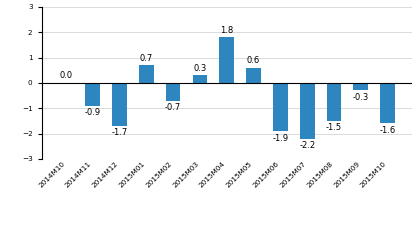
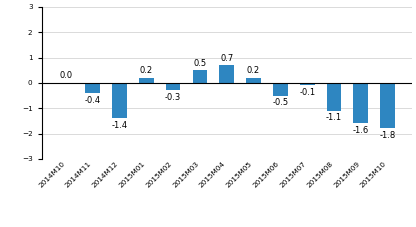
2014M11: -0.9 -> -0.4
2014M12: -1.7 -> -1.4
2015M01: 0.7 -> 0.2
2015M02: -0.7 -> -0.3
2015M03: 0.3 -> 0.5
2015M04: 1.8 -> 0.7
2015M05: 0.6 -> 0.2
2015M06: -1.9 -> -0.5
2015M07: -2.2 -> -0.1
2015M08: -1.5 -> -1.1
2015M09: -0.3 -> -1.6
2015M10: -1.6 -> -1.8
